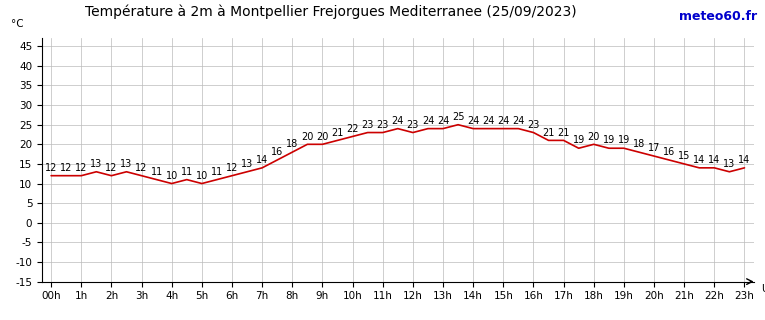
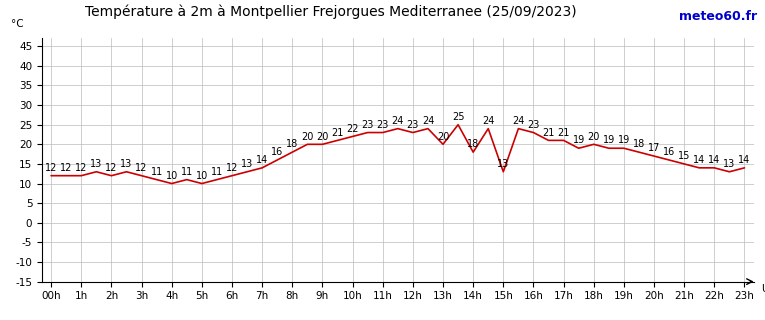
13h: 24 -> 20
14h: 24 -> 18
15h: 24 -> 13
